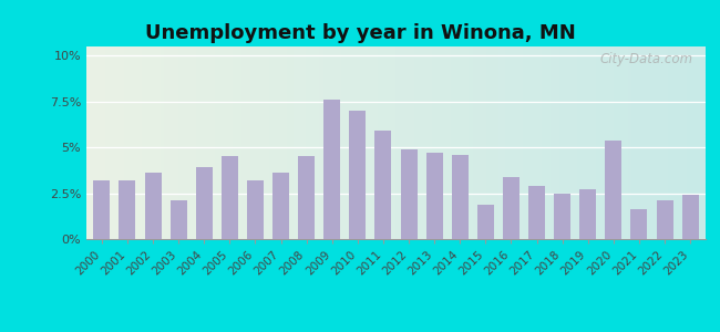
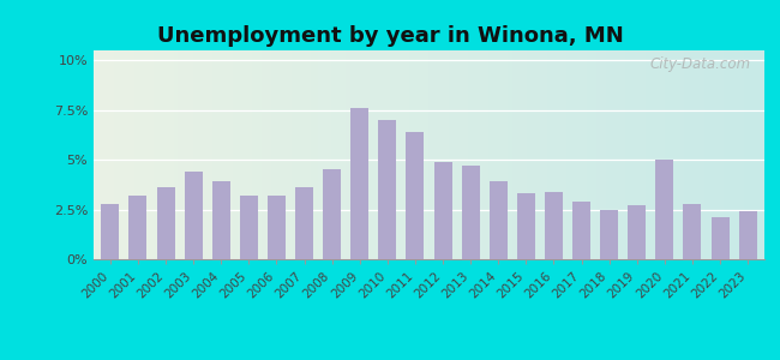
2000: 3.2% -> 2.8%
2003: 2.1% -> 4.4%
2005: 4.5% -> 3.2%
2011: 5.9% -> 6.4%
2014: 4.6% -> 3.9%
2015: 1.9% -> 3.3%
2020: 5.4% -> 5.0%
2021: 1.6% -> 2.8%
